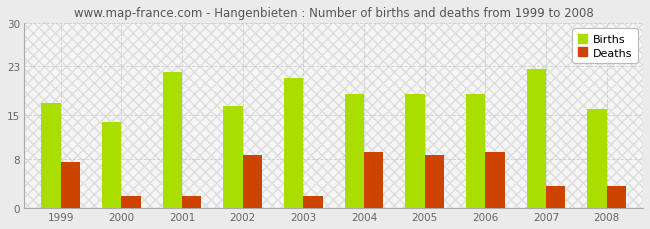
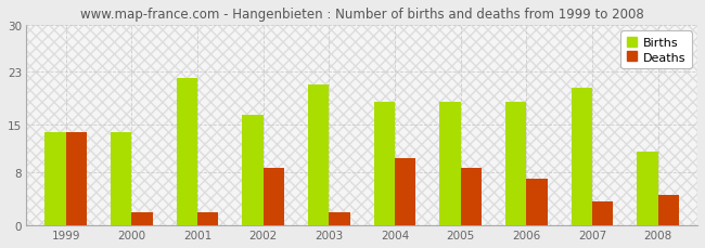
Births/1999: 17.0 -> 14.0
Deaths/1999: 7.5 -> 14.0
Deaths/2004: 9.0 -> 10.0
Deaths/2006: 9.0 -> 7.0
Births/2007: 22.5 -> 20.6
Births/2008: 16.0 -> 11.0
Deaths/2008: 3.5 -> 4.6
